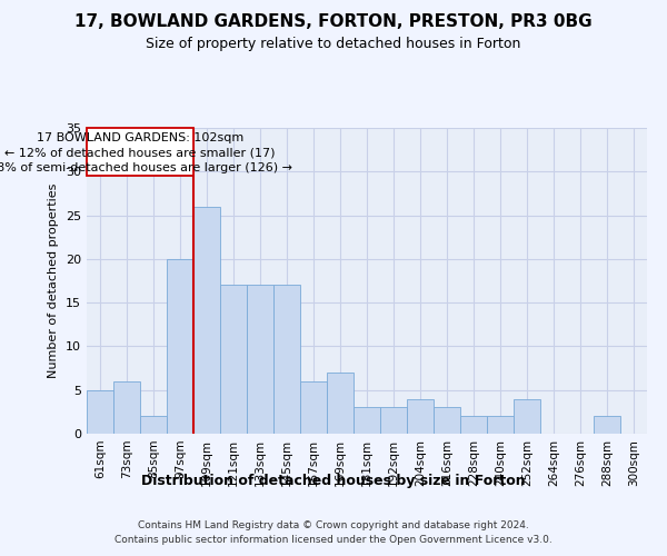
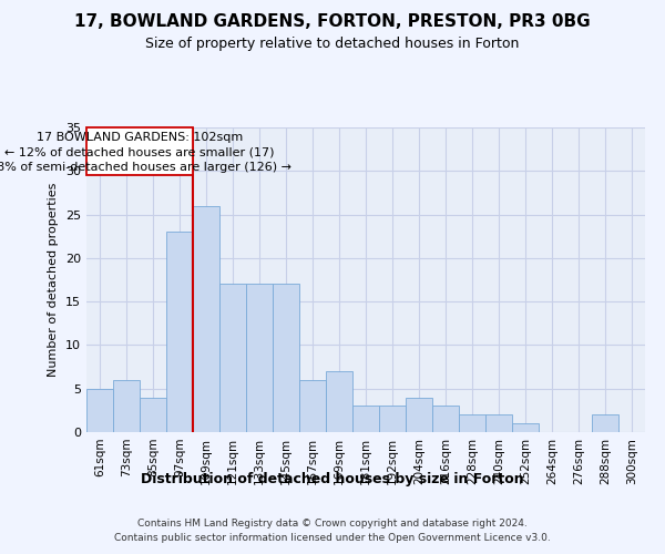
85sqm: 2 -> 4
97sqm: 20 -> 23
252sqm: 4 -> 1
